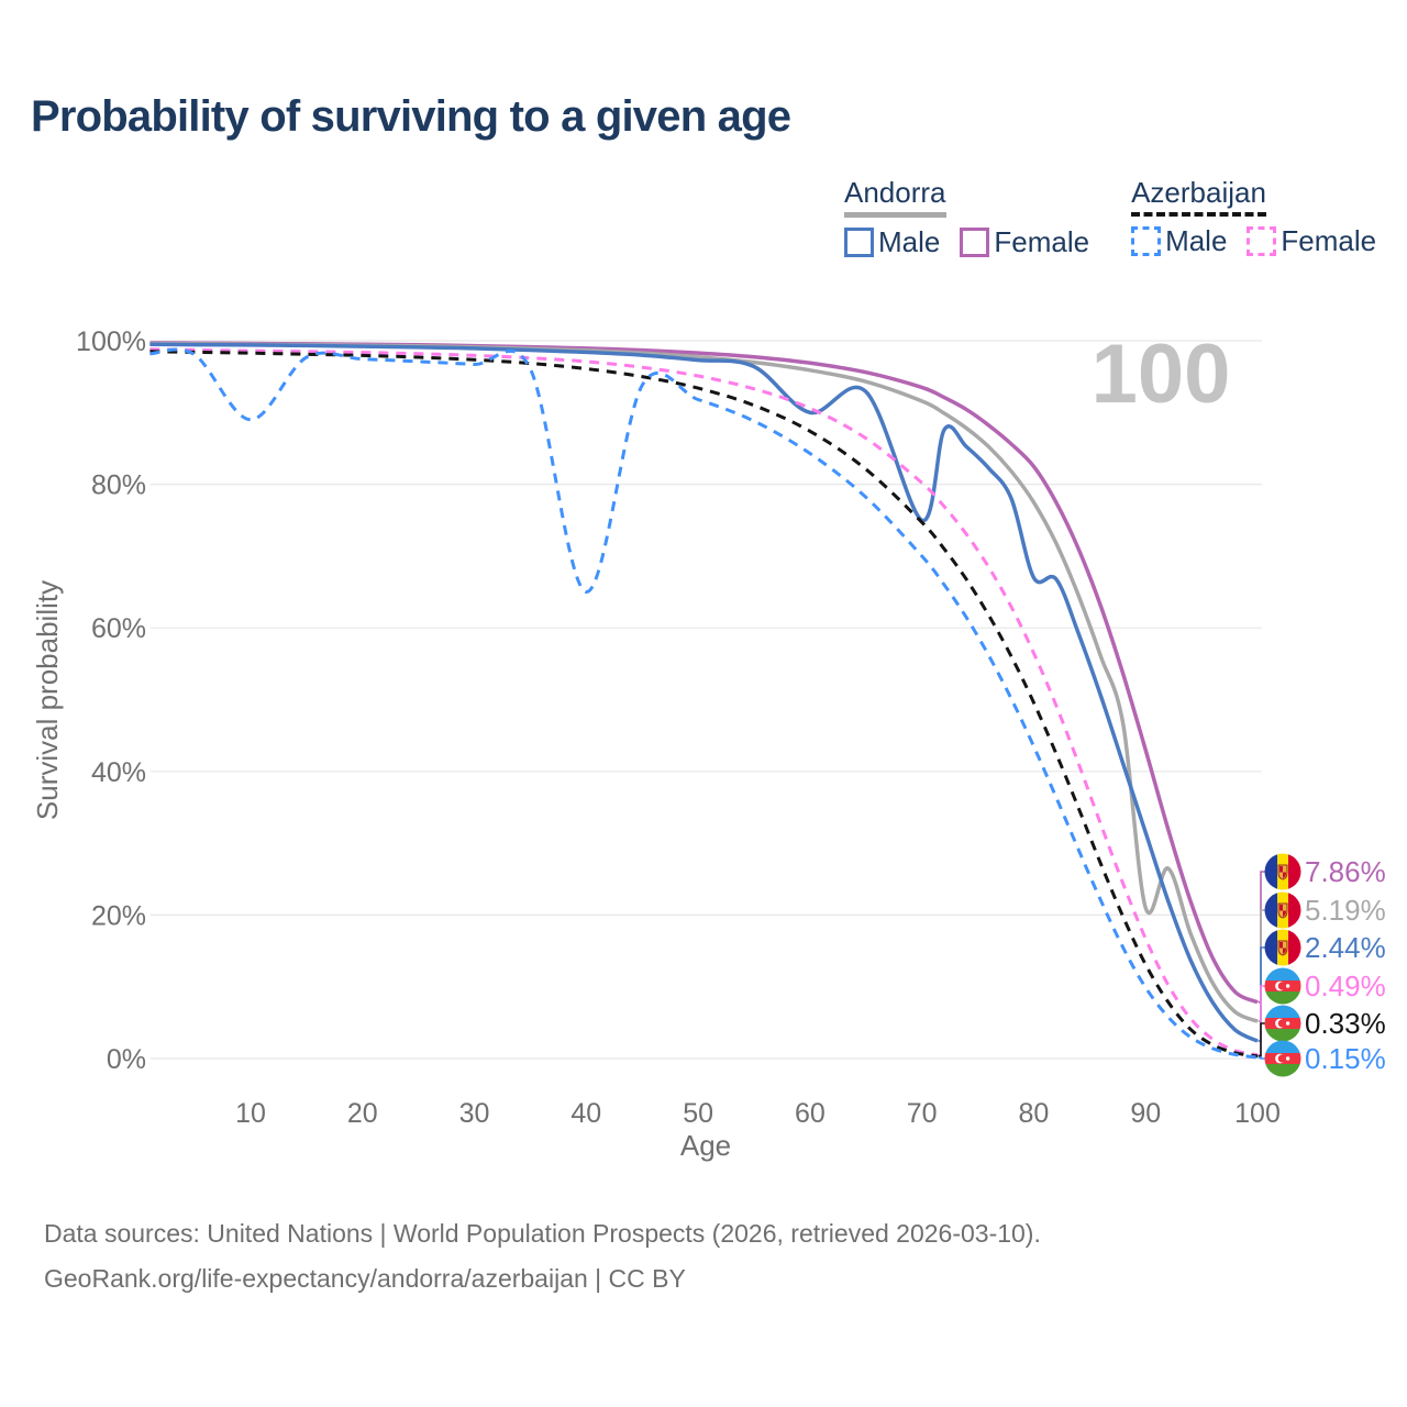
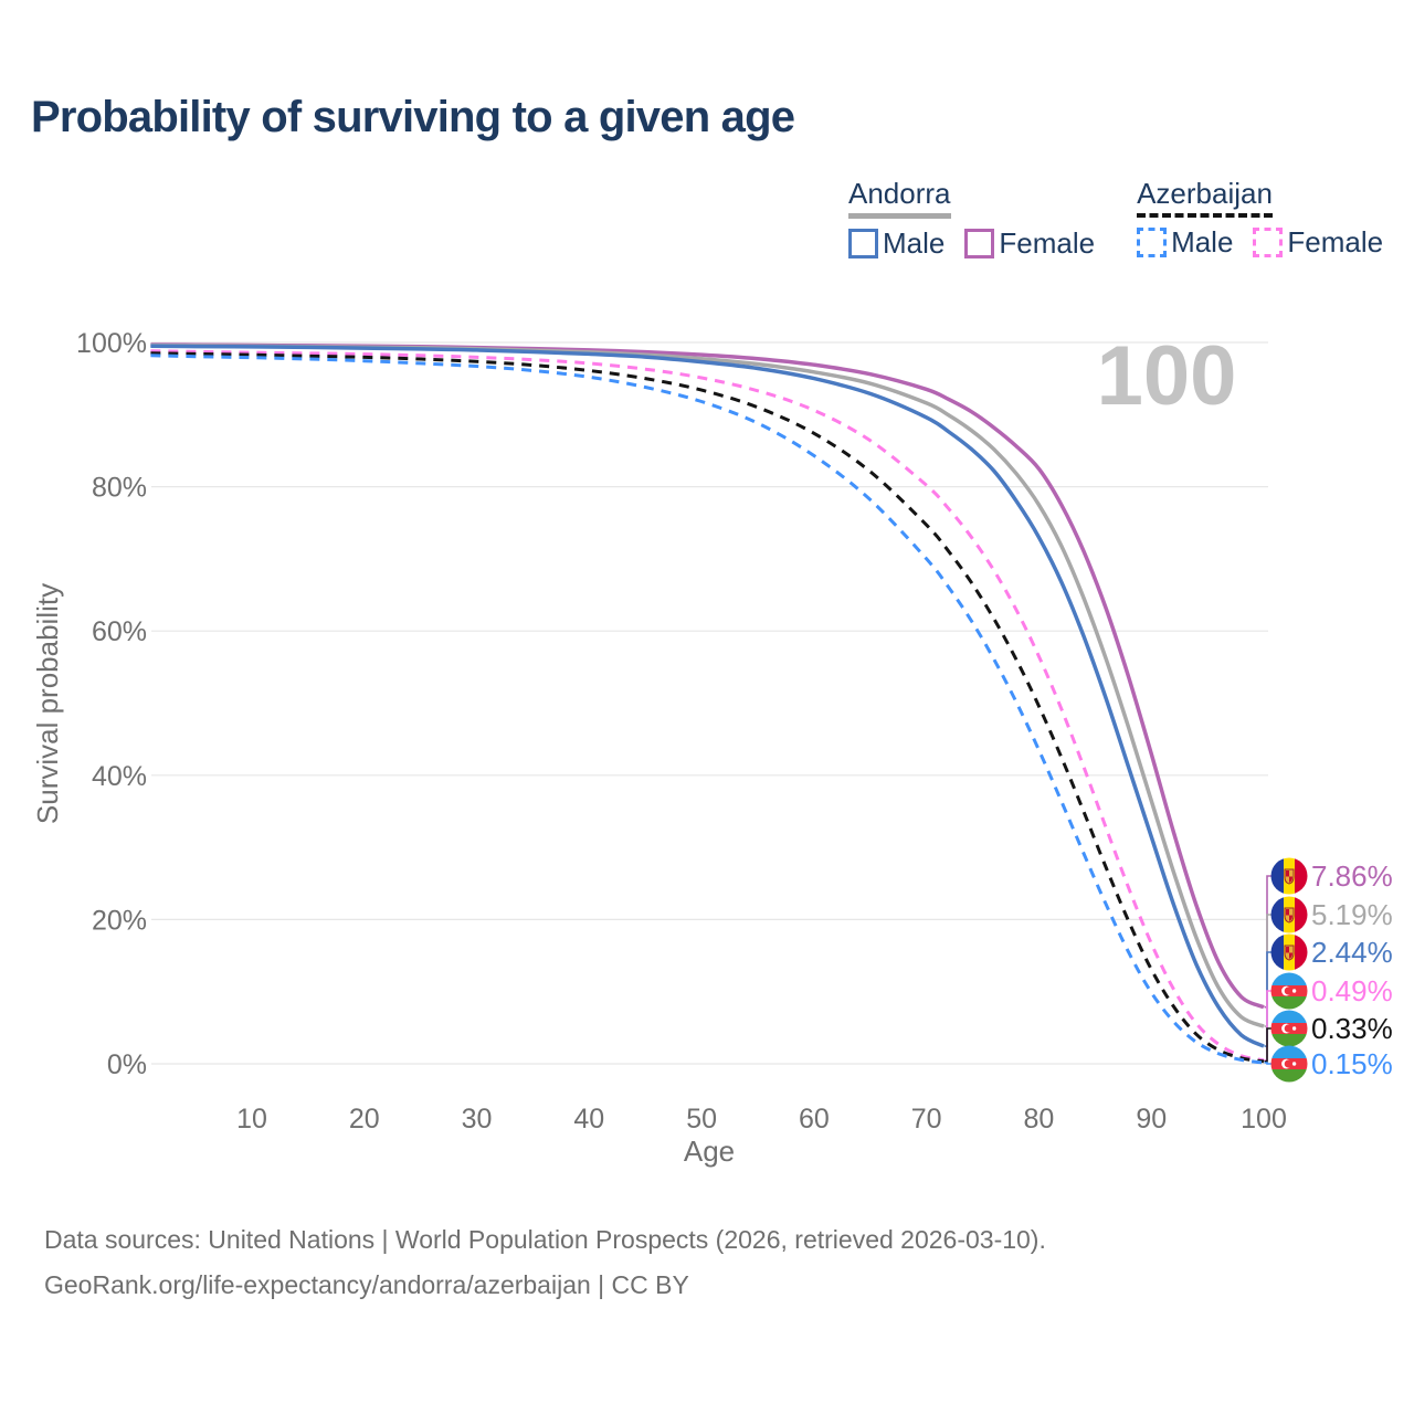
Azerbaijan Male/10: 89% -> 98%
Azerbaijan Male/40: 65% -> 95%
Andorra Male/60: 90% -> 95%
Andorra Male/70: 75% -> 90%
Andorra Male/80: 67% -> 73%
Andorra/90: 21% -> 36%
